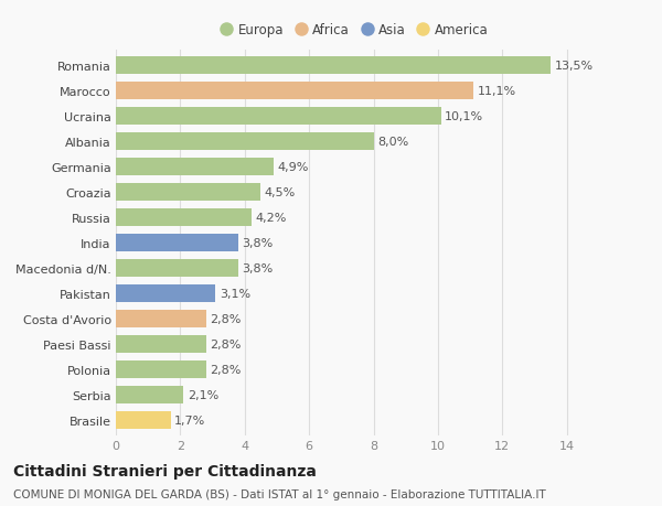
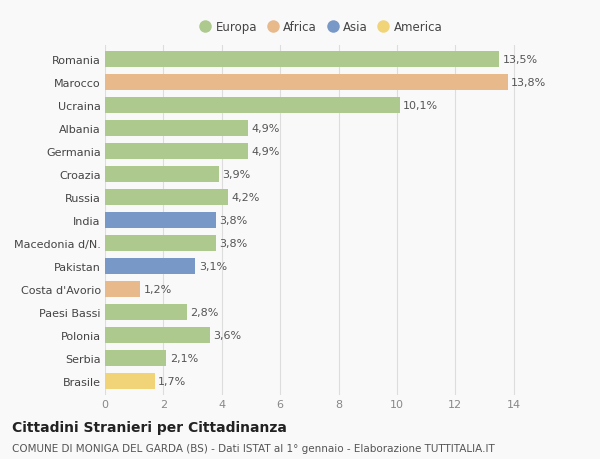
Marocco: 11,1% -> 13,8%
Albania: 8,0% -> 4,9%
Croazia: 4,5% -> 3,9%
Costa d'Avorio: 2,8% -> 1,2%
Polonia: 2,8% -> 3,6%
